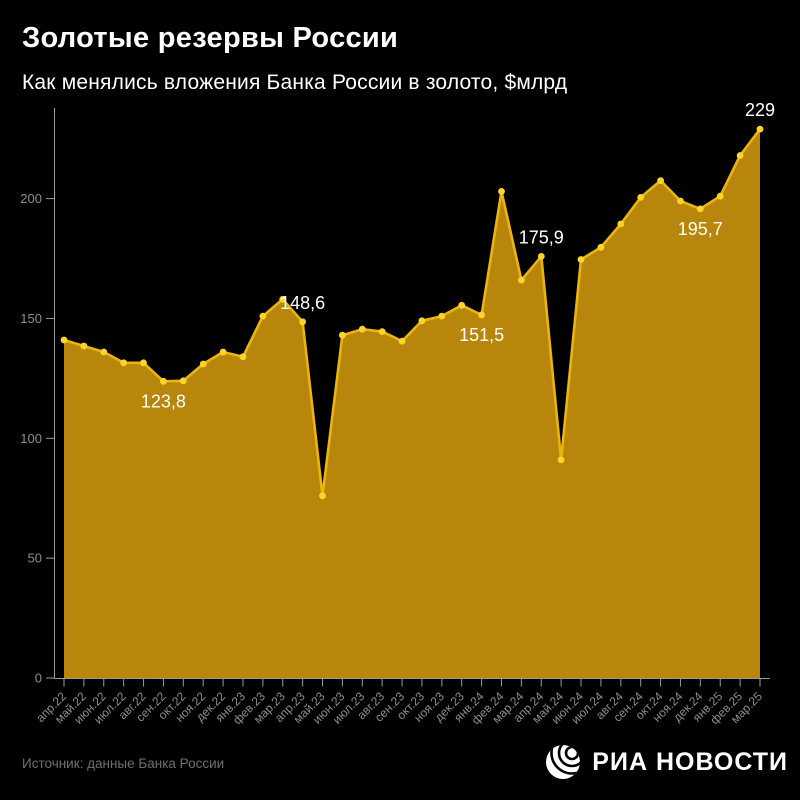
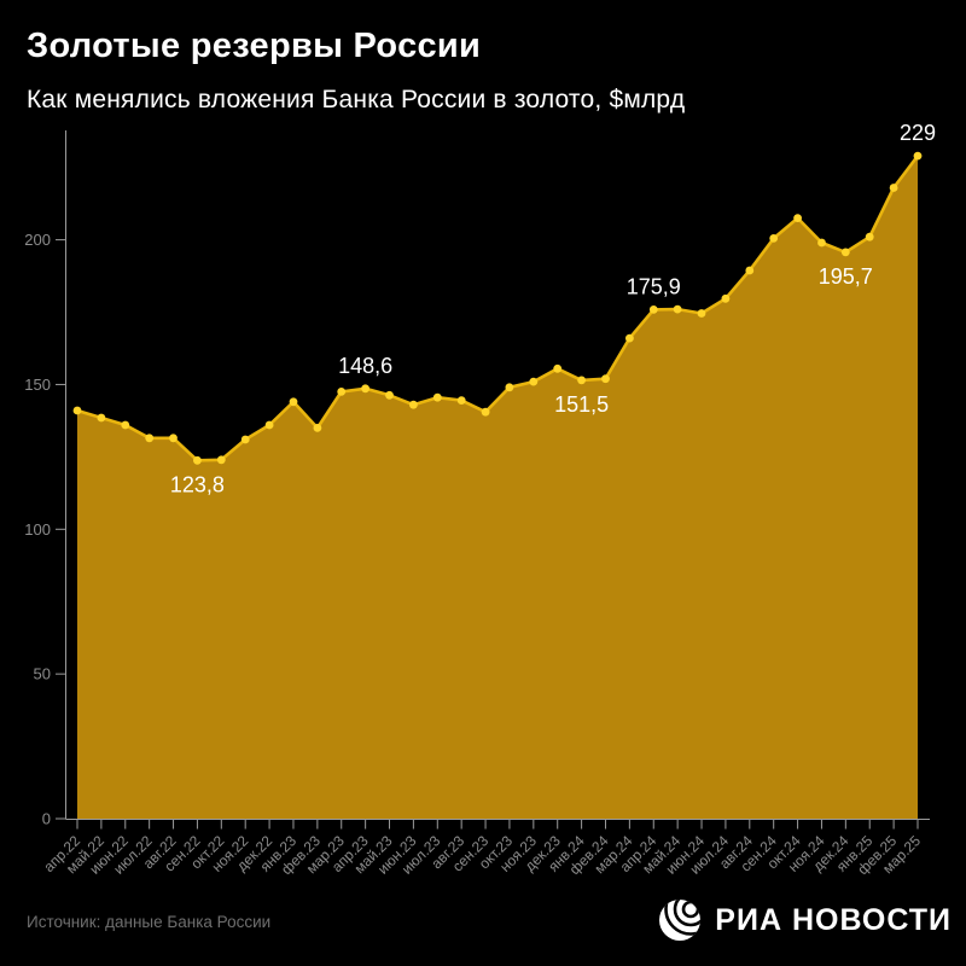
янв.23: 134 -> 144
фев.23: 151 -> 135
мар.23: 158 -> 148
май.23: 76 -> 146
фев.24: 203 -> 152
май.24: 91 -> 176
